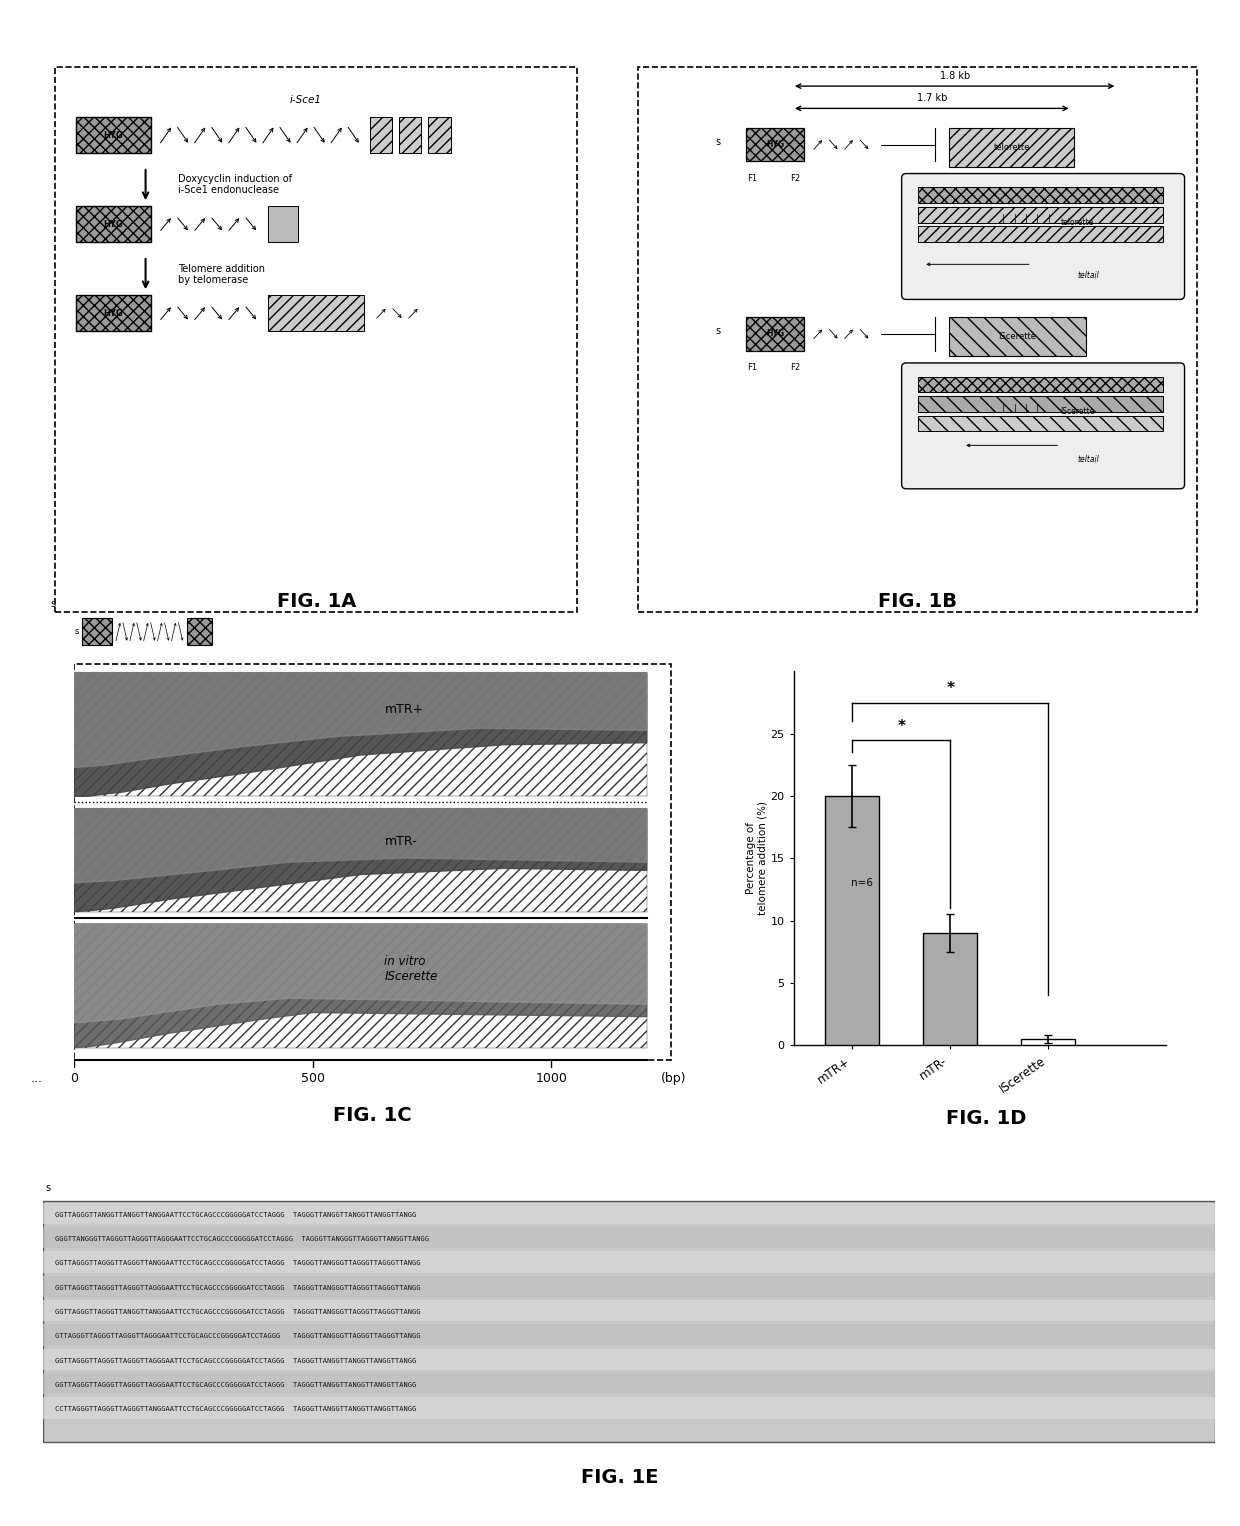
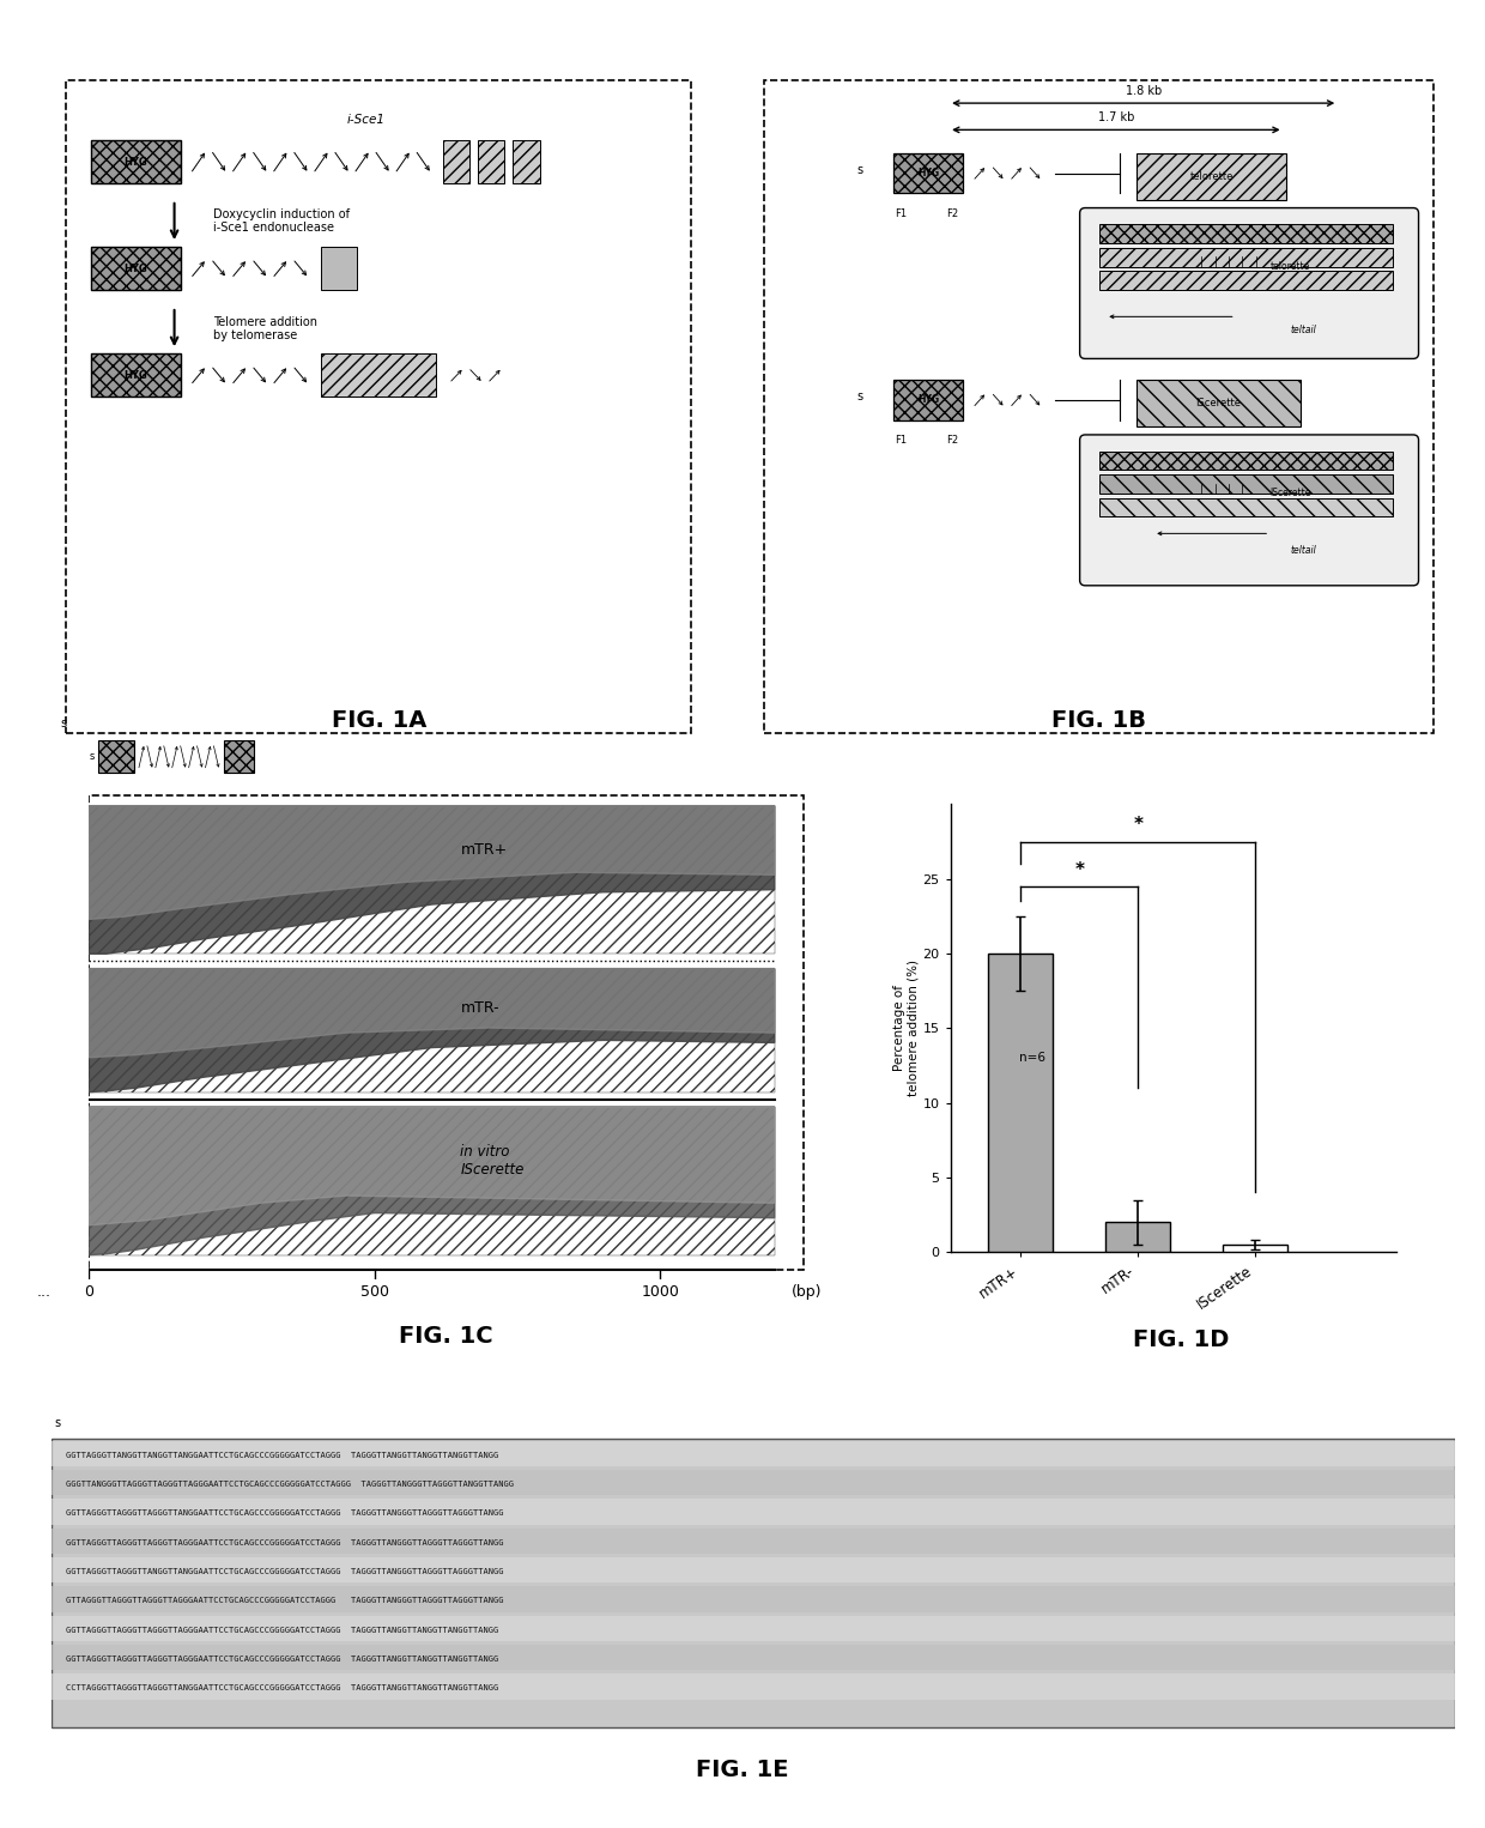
mTR-: 9.0 -> 2.0
